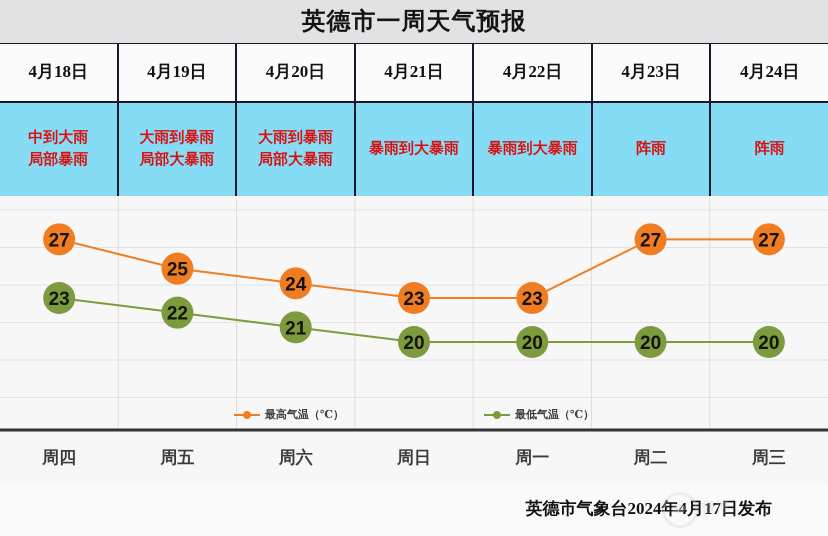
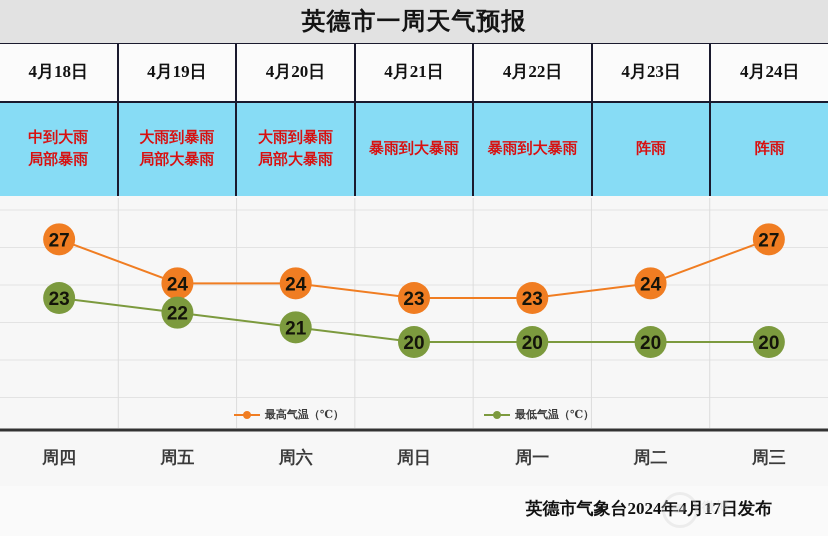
最高气温（℃）/4月19日: 25 -> 24
最高气温（℃）/4月23日: 27 -> 24
